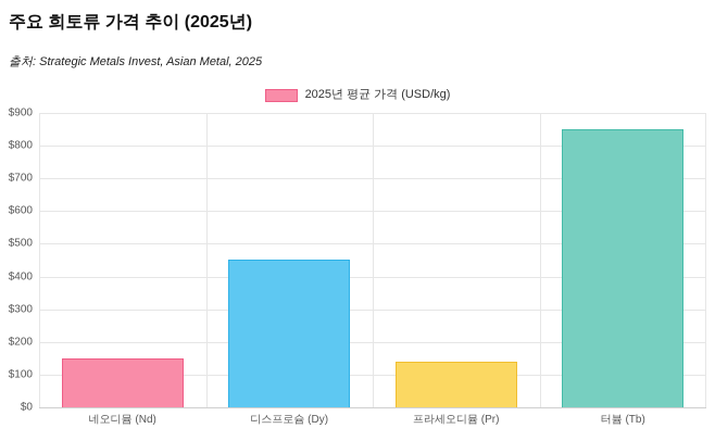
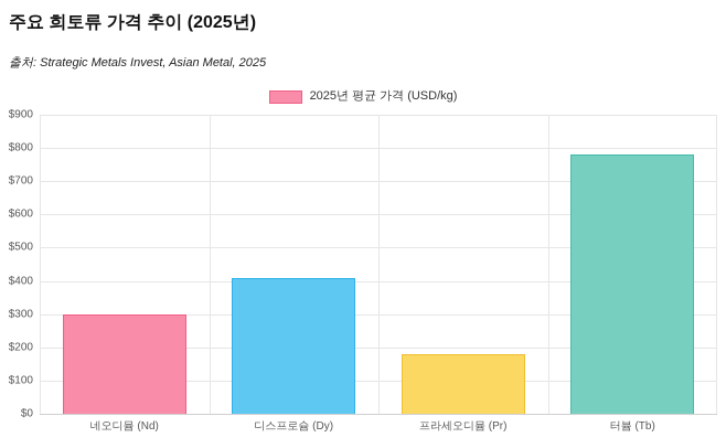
네오디뮴 (Nd): $150 -> $300
디스프로슘 (Dy): $450 -> $410
프라세오디뮴 (Pr): $140 -> $180
터븀 (Tb): $850 -> $780
